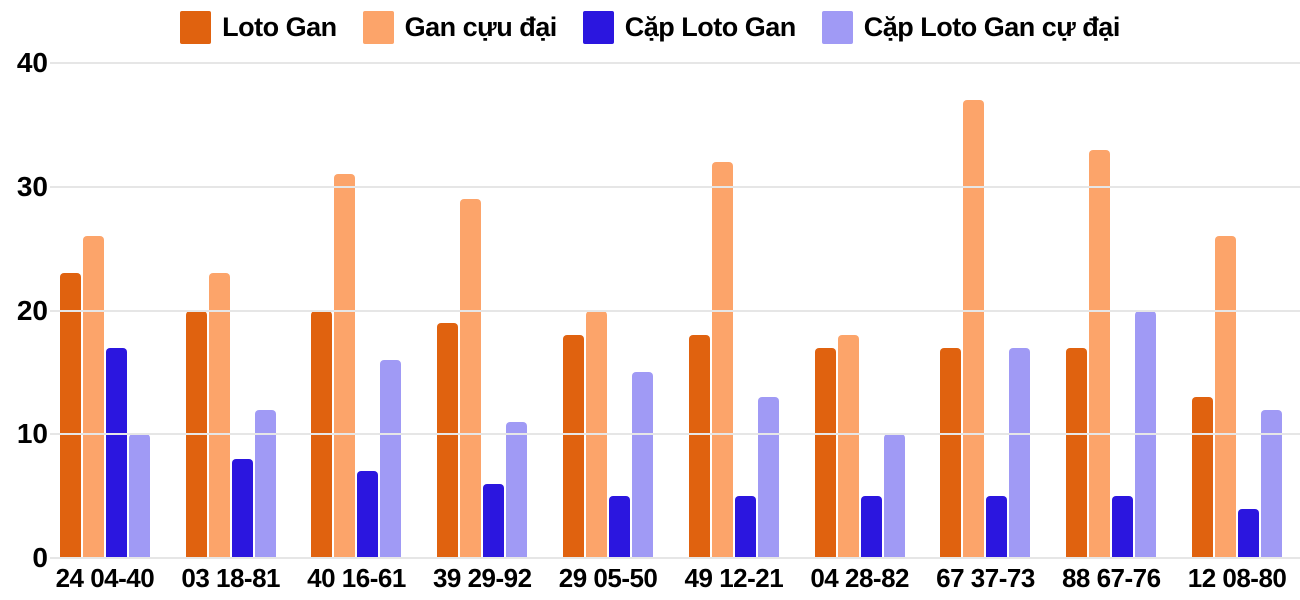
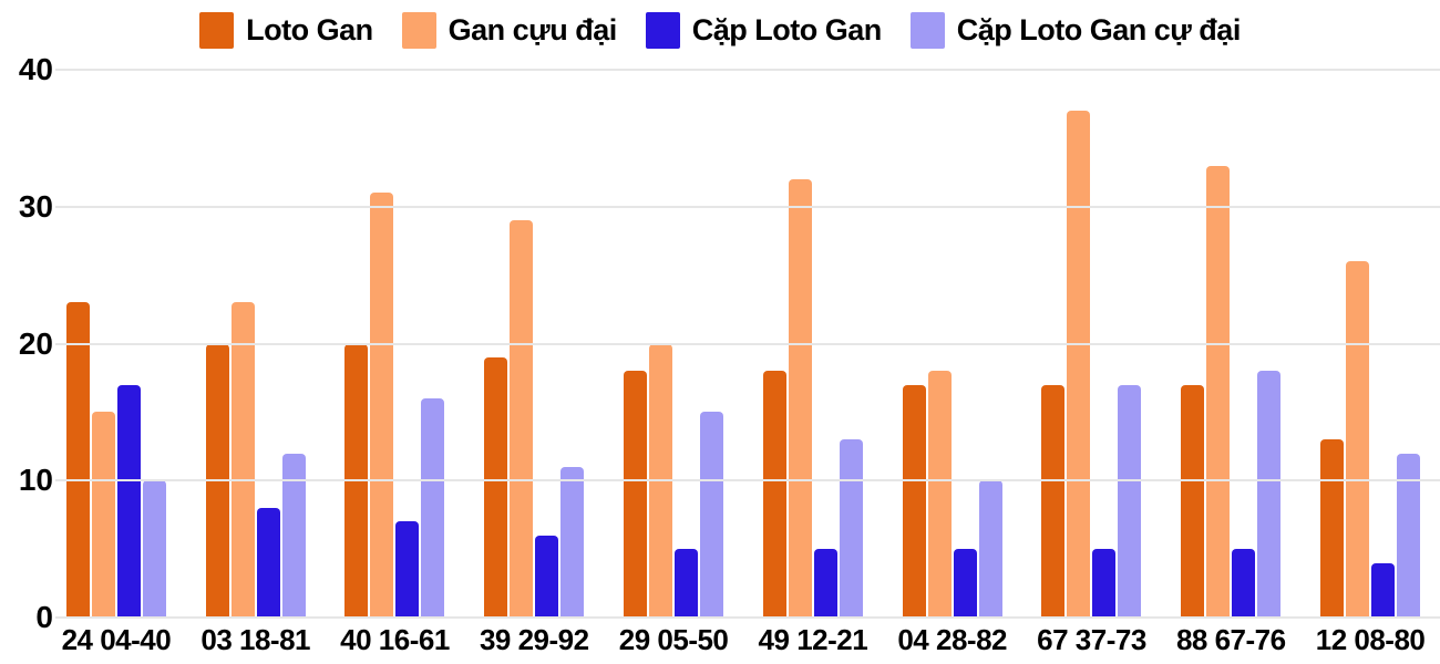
Gan cựu đại/24 04-40: 26 -> 15
Cặp Loto Gan cự đại/88 67-76: 20 -> 18
